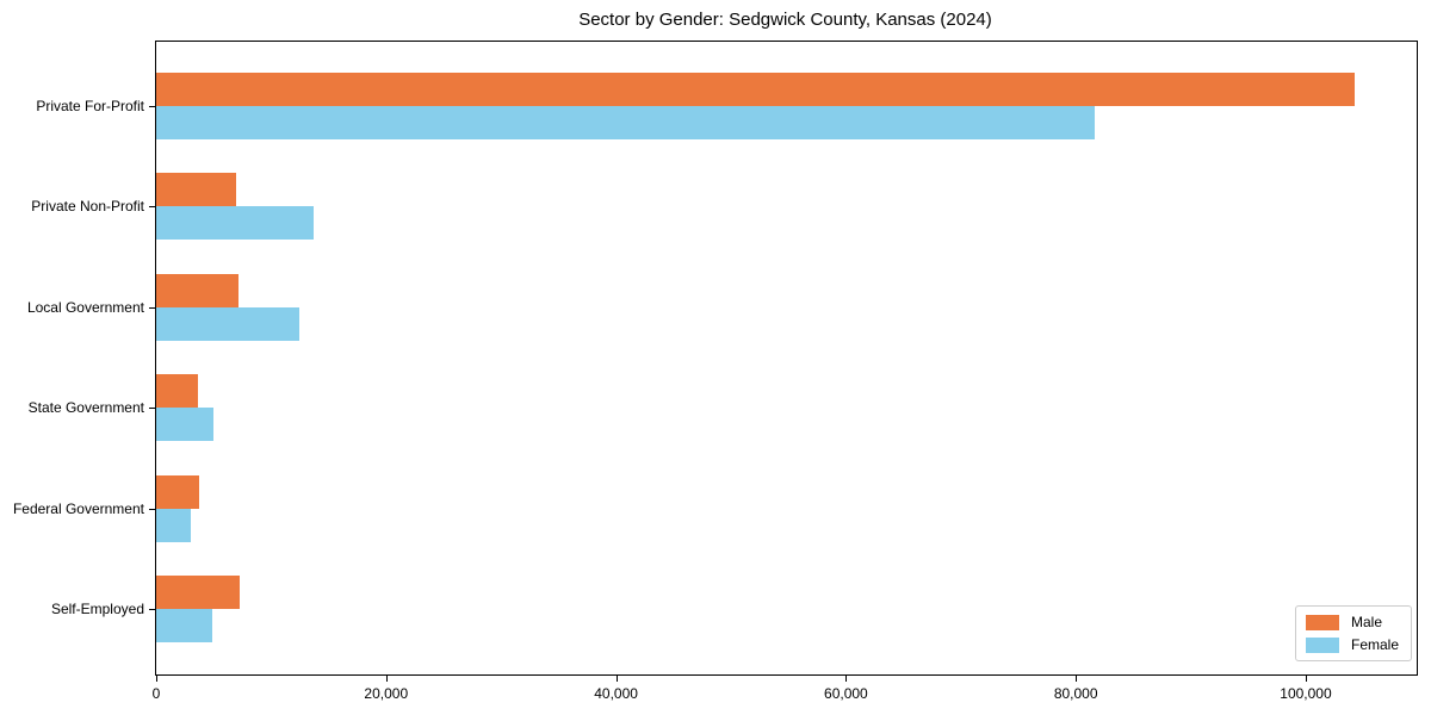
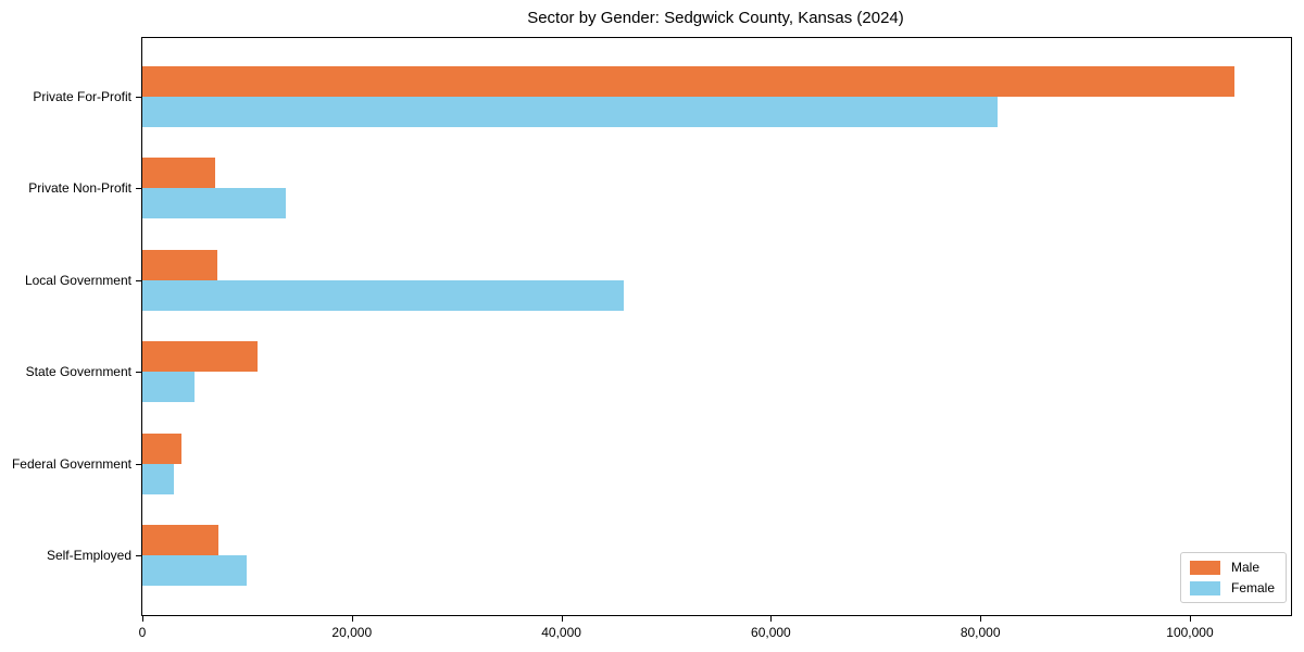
Female/Local Government: 12000 -> 46000
Male/State Government: 4000 -> 11000
Female/Self-Employed: 5000 -> 10000
